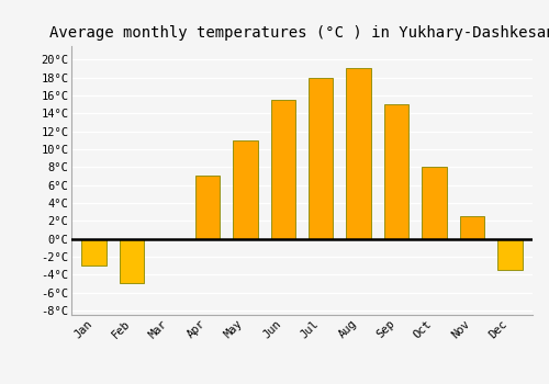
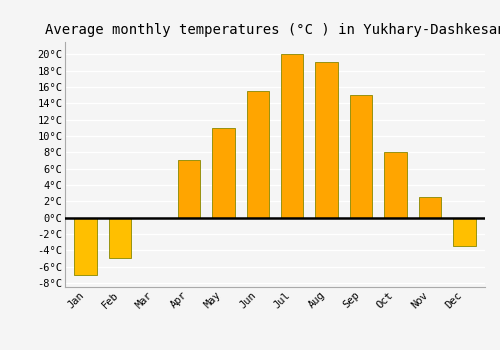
Jan: -3.0°C -> -7.0°C
Jul: 18.0°C -> 20.0°C
